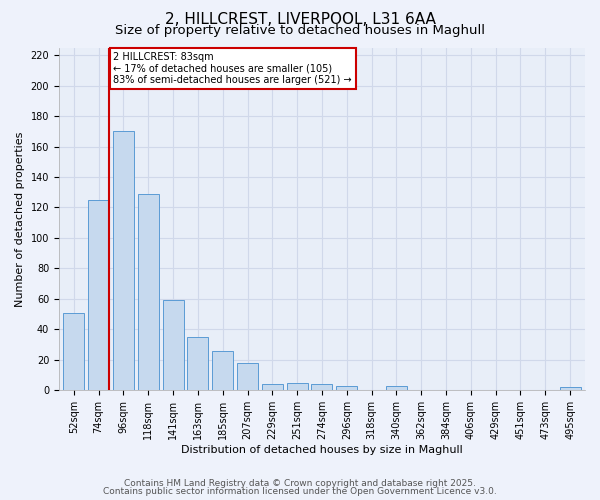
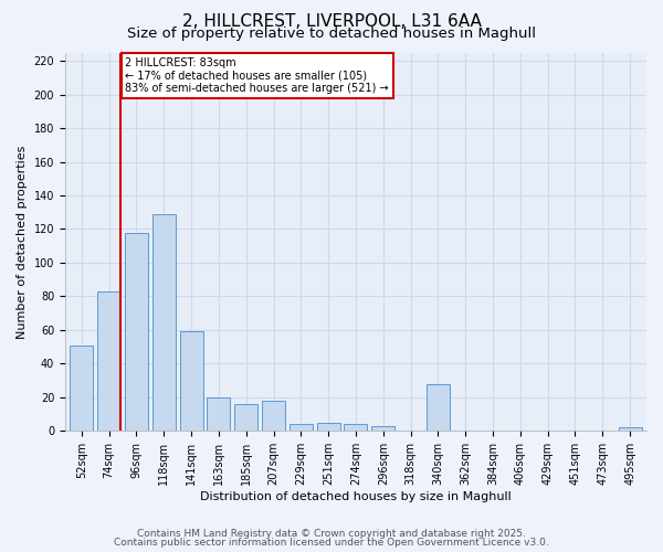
74sqm: 125 -> 83
96sqm: 170 -> 118
163sqm: 35 -> 20
185sqm: 26 -> 16
340sqm: 3 -> 28
